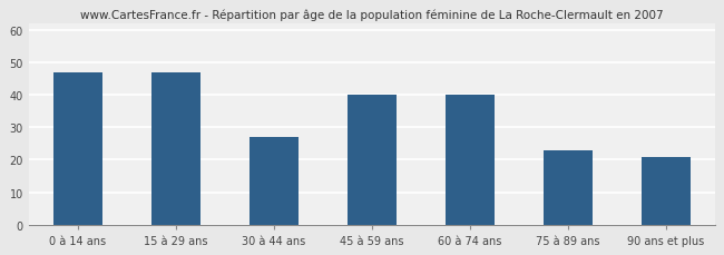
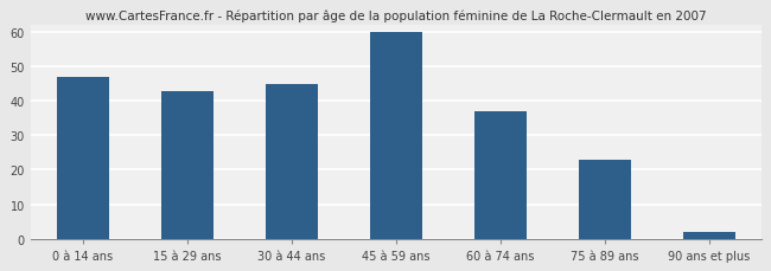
15 à 29 ans: 47 -> 43
30 à 44 ans: 27 -> 45
45 à 59 ans: 40 -> 60
60 à 74 ans: 40 -> 37
90 ans et plus: 21 -> 2
